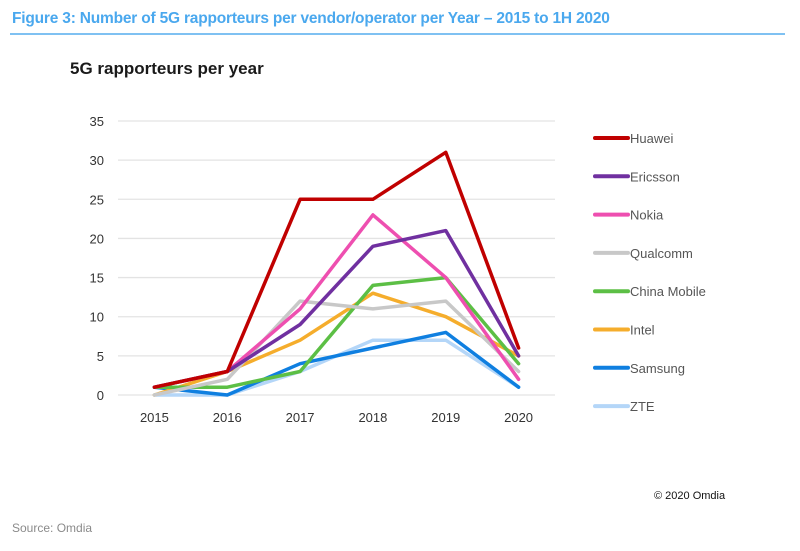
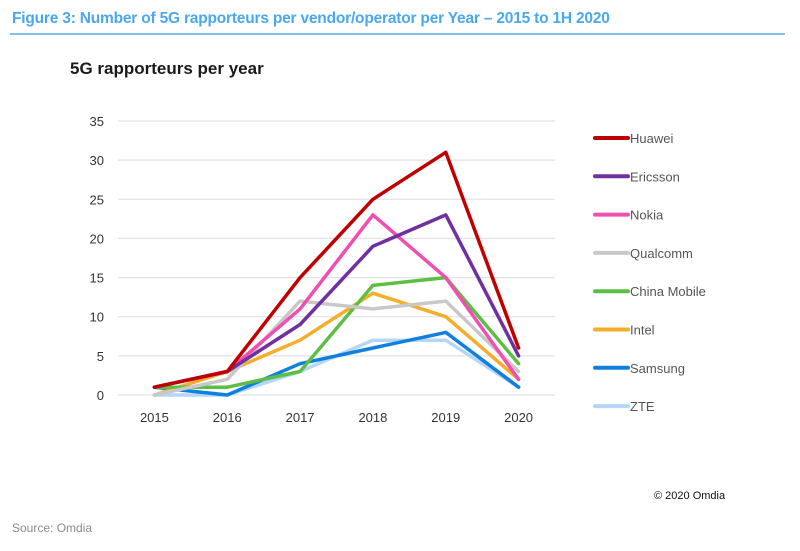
Huawei/2017: 25 -> 15
Ericsson/2019: 21 -> 23
Intel/2020: 5 -> 2
